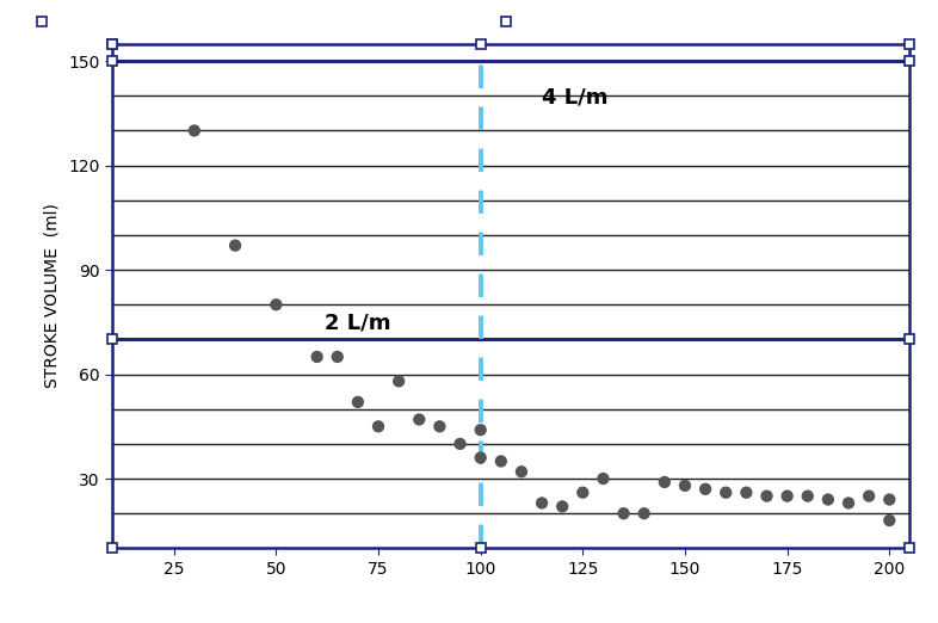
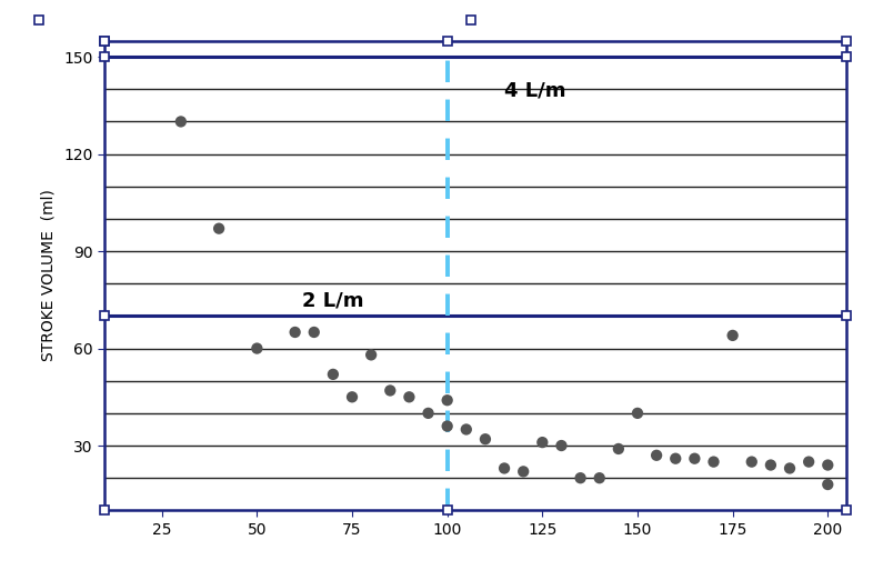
50: 80 -> 60
125: 26 -> 31
150: 28 -> 40
175: 25 -> 64
